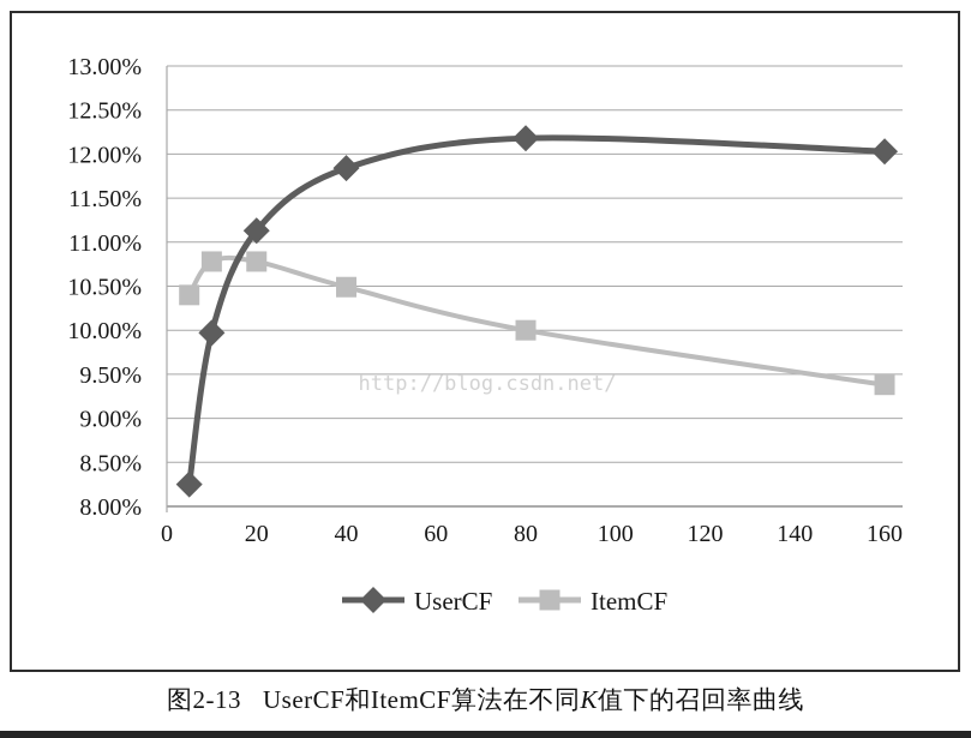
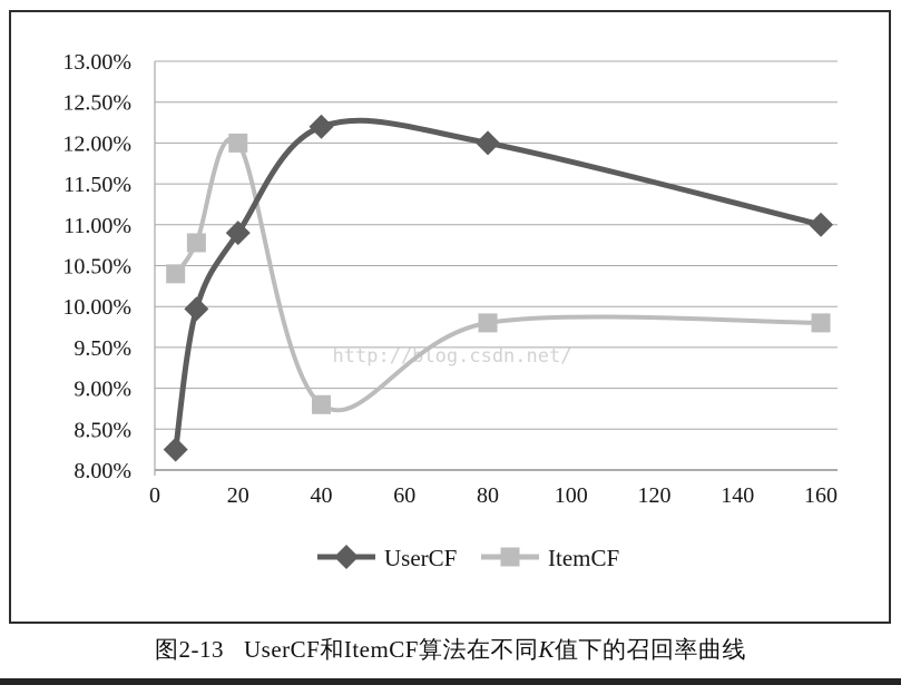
ItemCF/20: 10.8% -> 12.0%
UserCF/20: 11.1% -> 10.9%
ItemCF/40: 10.5% -> 8.8%
UserCF/40: 11.8% -> 12.2%
ItemCF/80: 10.0% -> 9.8%
UserCF/80: 12.2% -> 12.0%
ItemCF/160: 9.4% -> 9.8%
UserCF/160: 12.0% -> 11.0%
